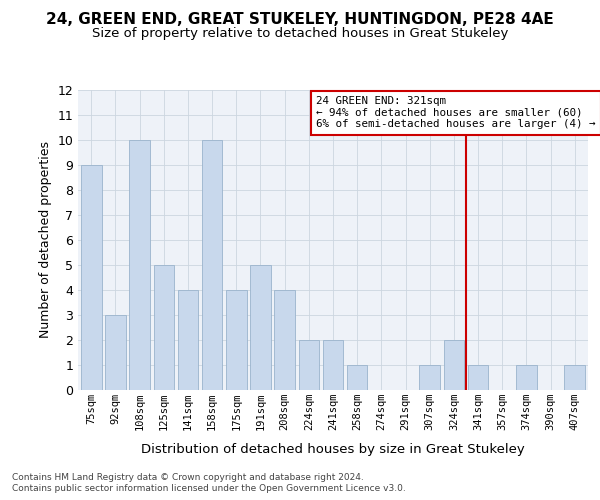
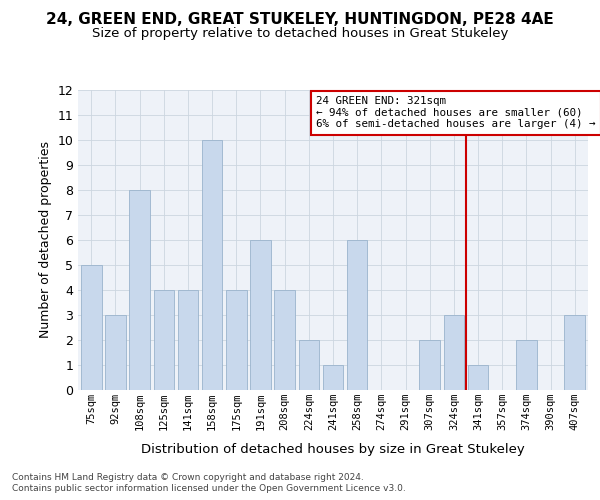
75sqm: 9 -> 5
108sqm: 10 -> 8
125sqm: 5 -> 4
191sqm: 5 -> 6
241sqm: 2 -> 1
258sqm: 1 -> 6
307sqm: 1 -> 2
324sqm: 2 -> 3
374sqm: 1 -> 2
407sqm: 1 -> 3
